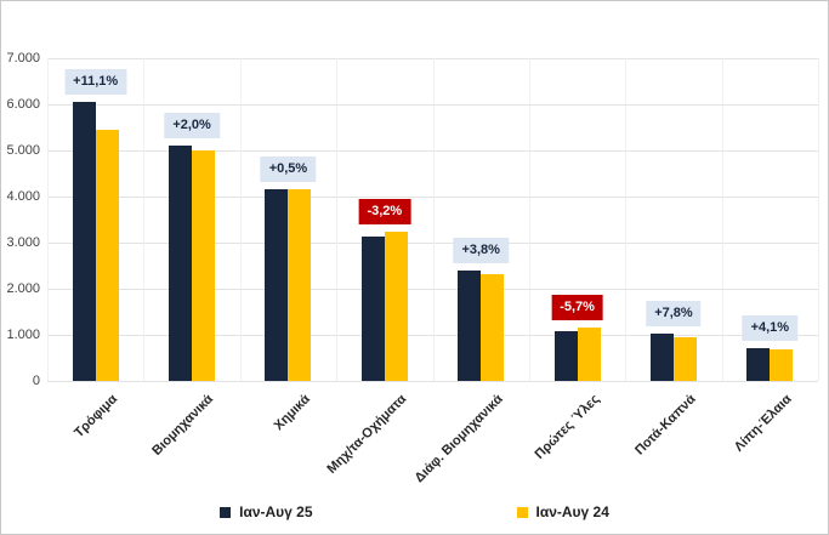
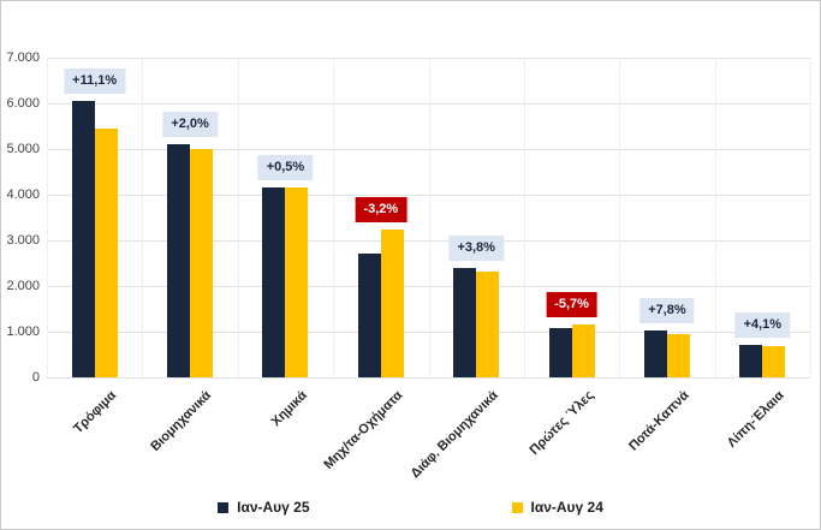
Ιαν-Αυγ 25/Μηχ/τα-Οχήματα: 3100 -> 2700
